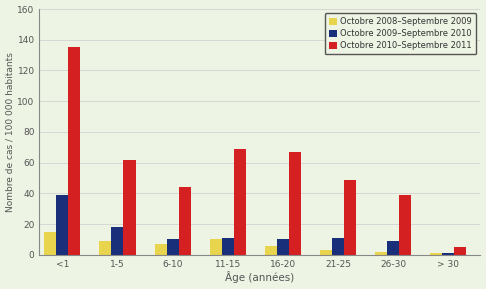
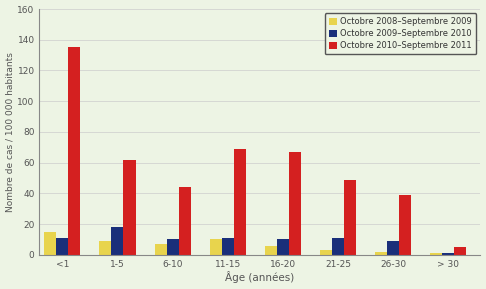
Octobre 2009–Septembre 2010/<1: 39 -> 11
